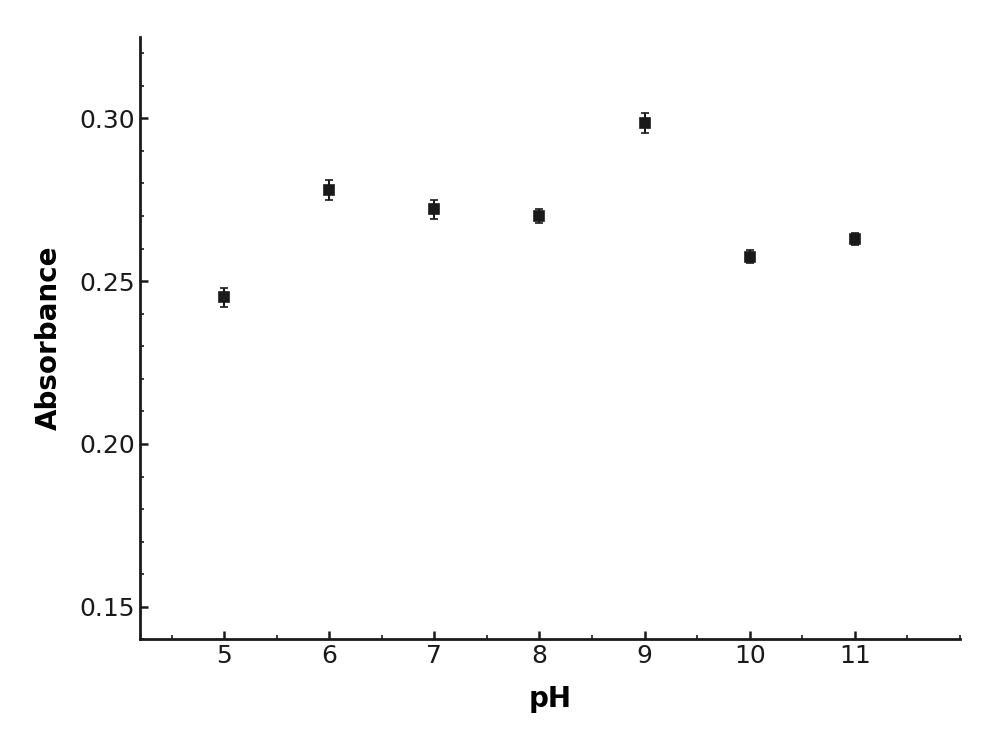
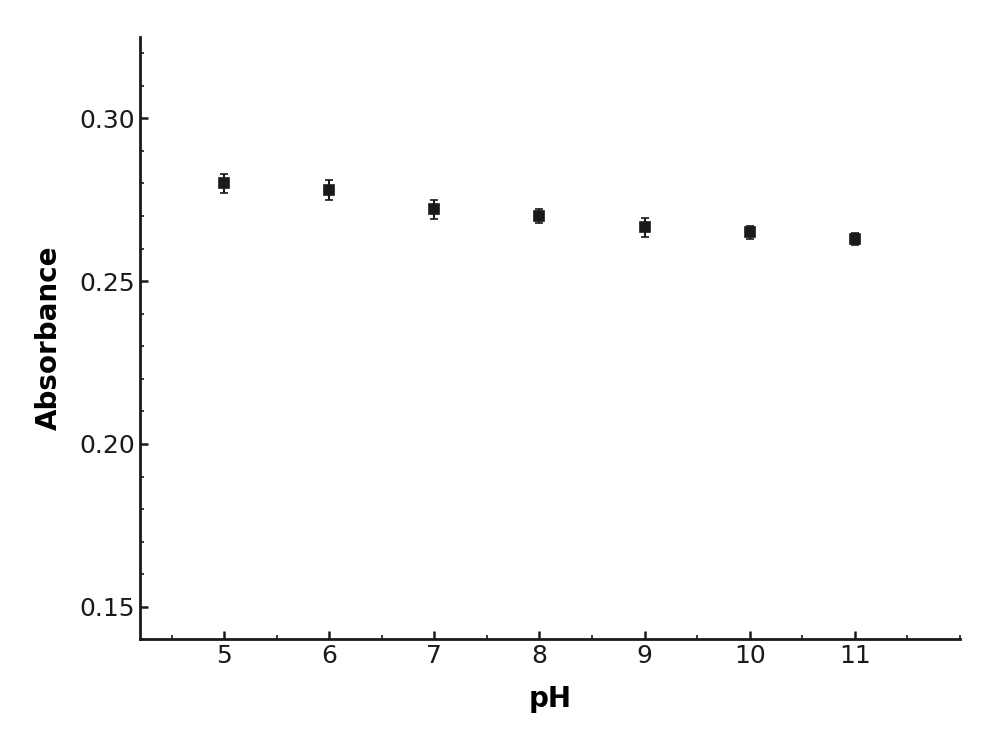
5: 0.2450 -> 0.2800
9: 0.2985 -> 0.2665
10: 0.2575 -> 0.2650
